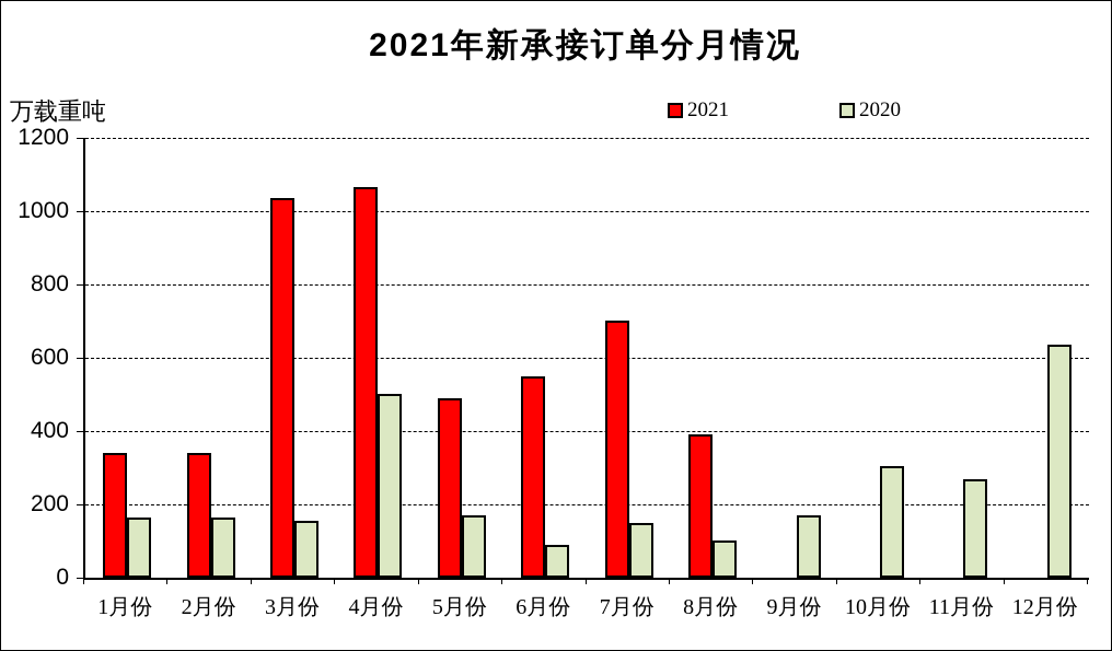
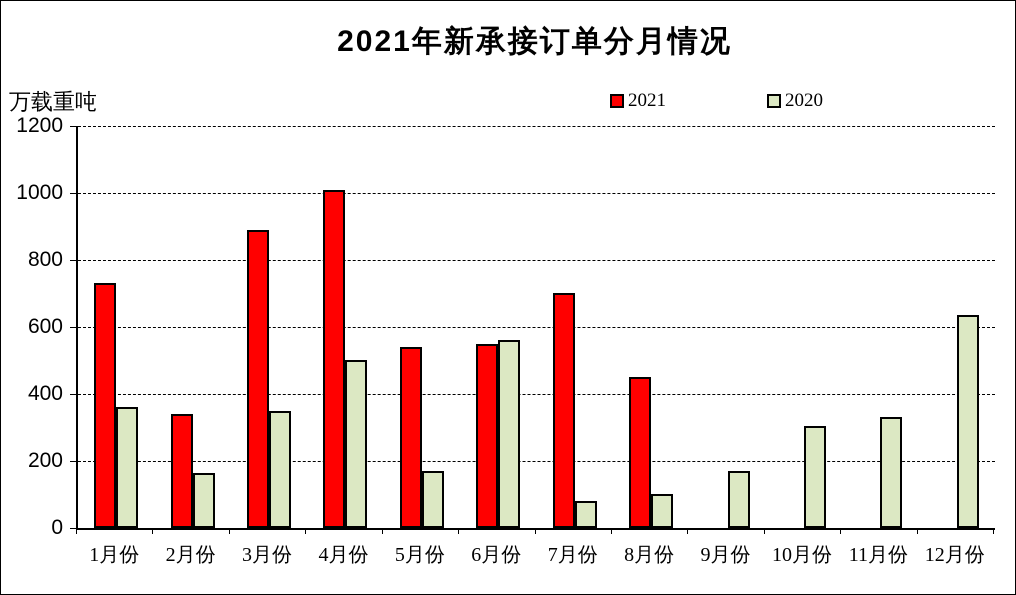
2021/1月份: 340 -> 730
2020/1月份: 160 -> 360
2021/3月份: 1040 -> 890
2020/3月份: 160 -> 350
2021/4月份: 1060 -> 1010
2021/5月份: 490 -> 540
2020/6月份: 90 -> 560
2020/7月份: 150 -> 80
2021/8月份: 390 -> 450
2020/11月份: 270 -> 330
